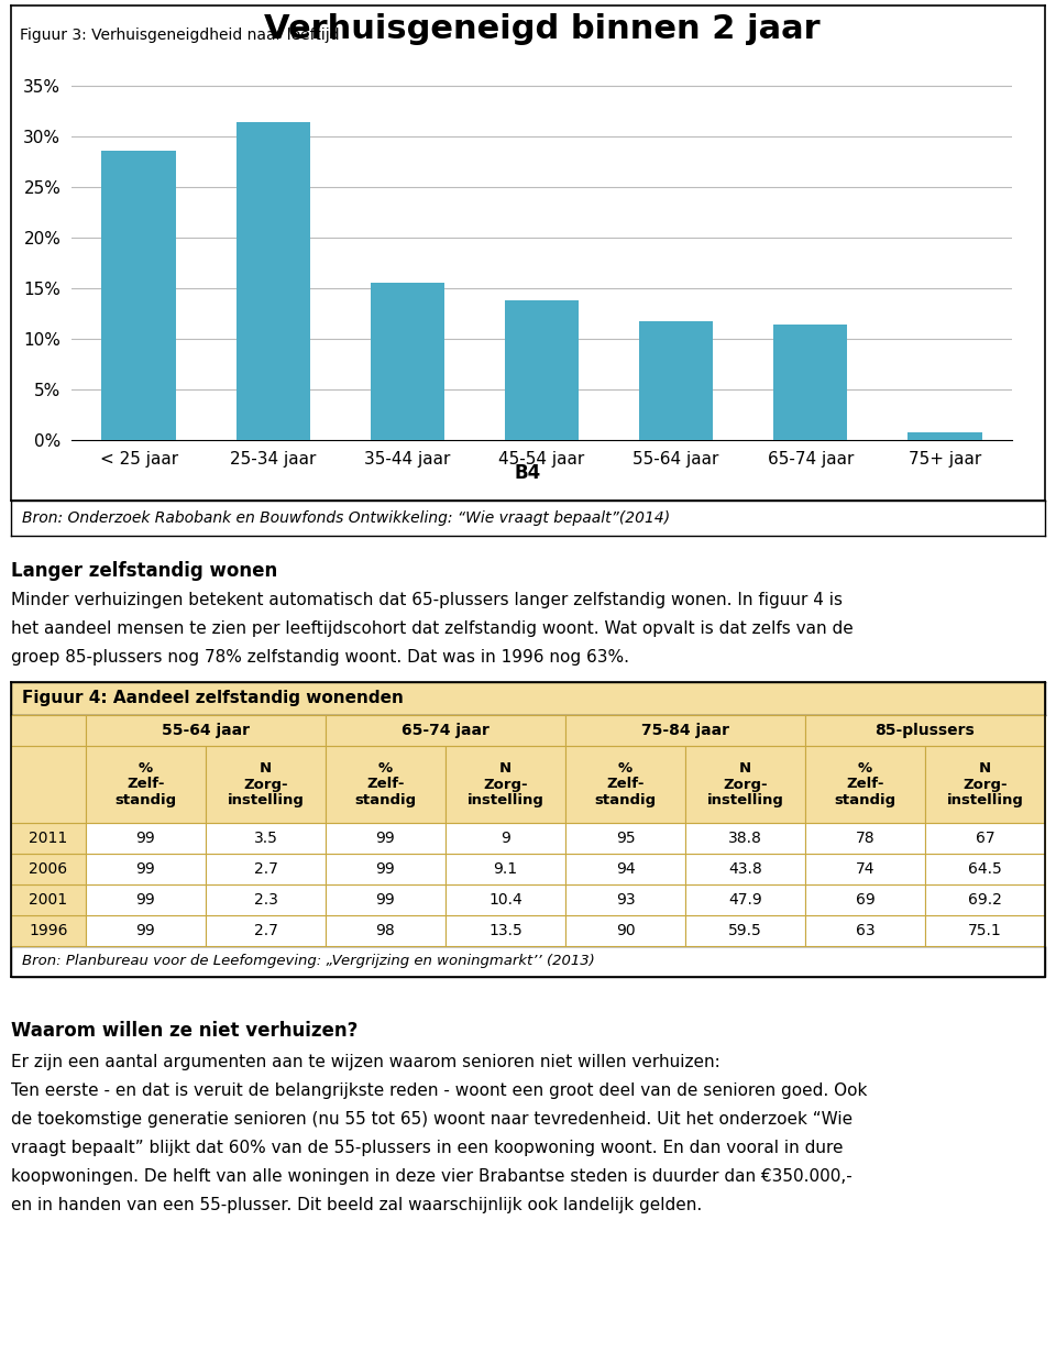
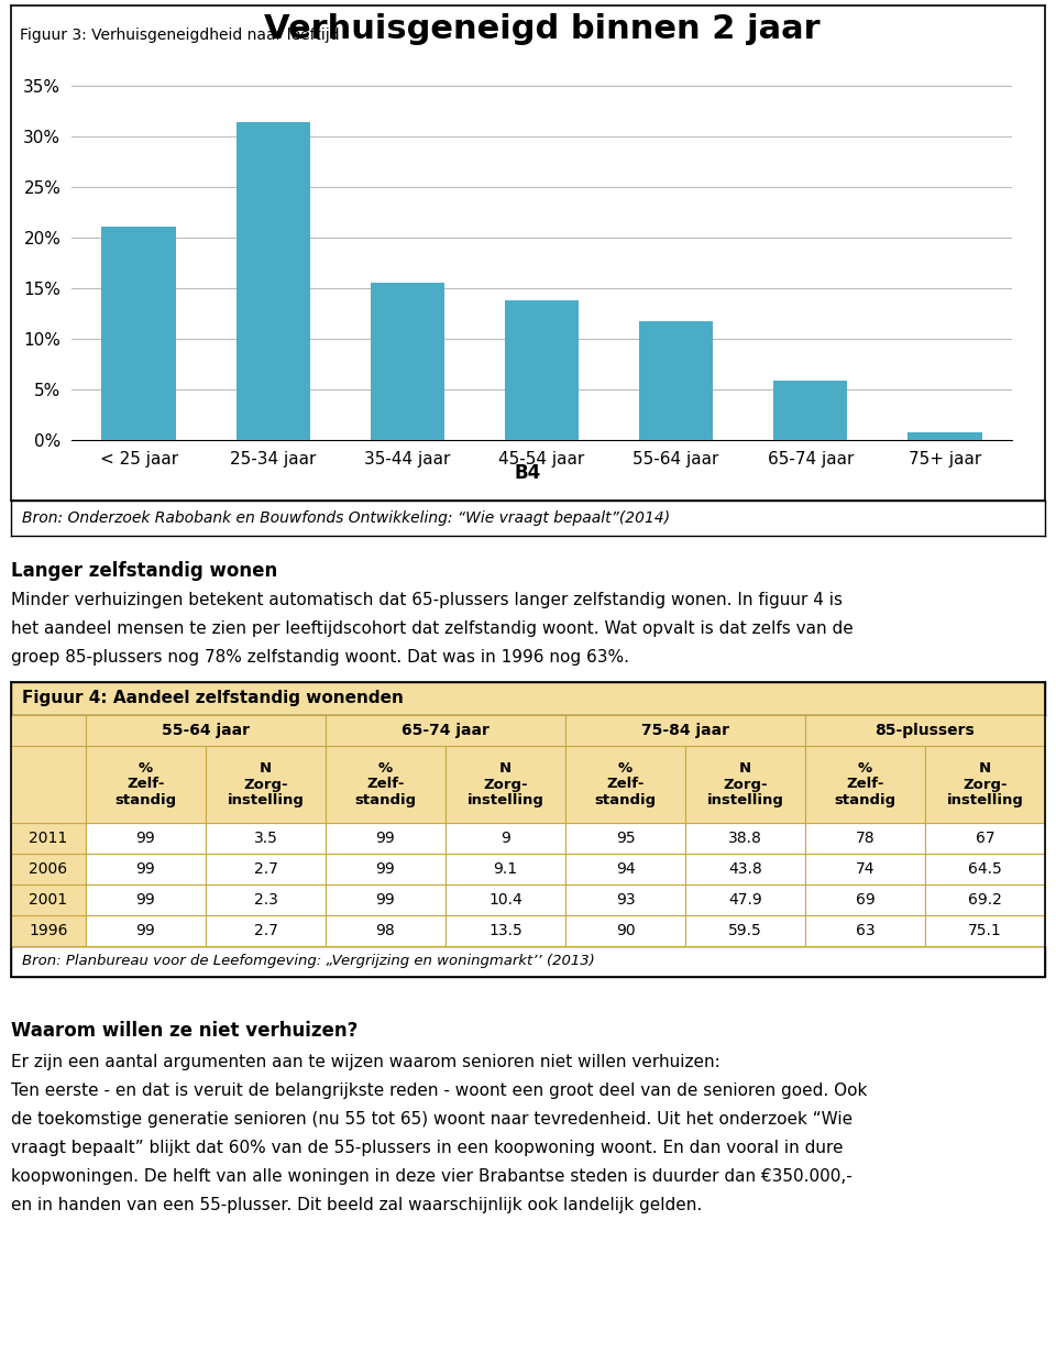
< 25 jaar: 28.6% -> 21.1%
65-74 jaar: 11.4% -> 5.9%
